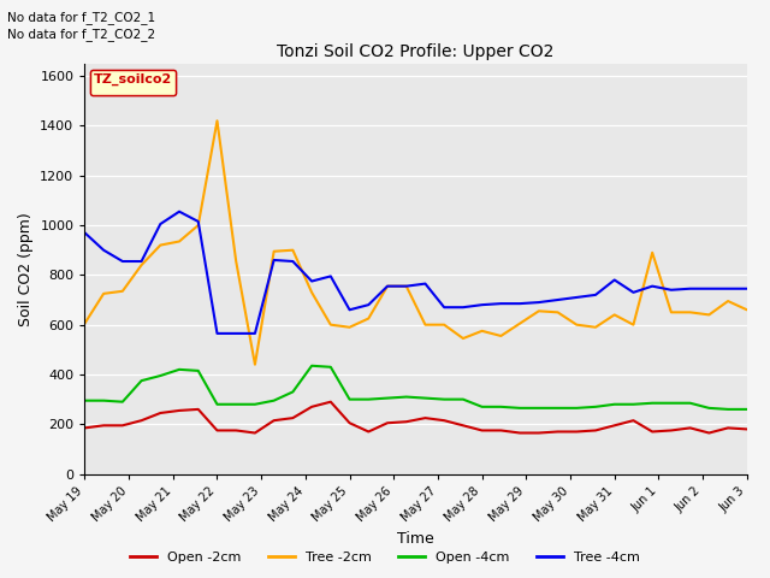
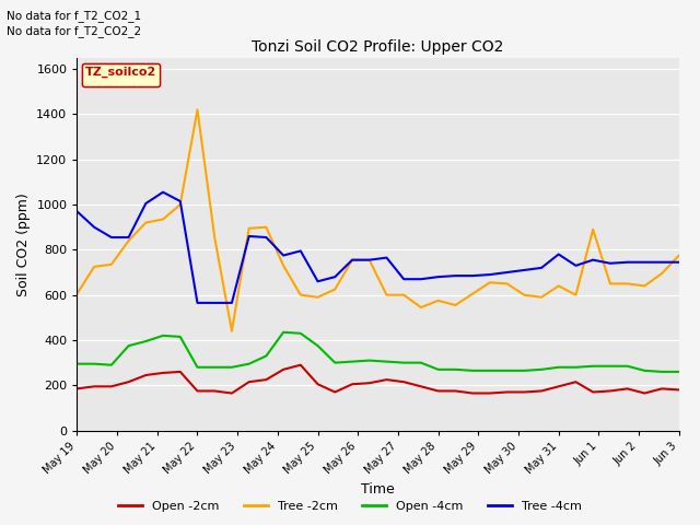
Open -4cm/May 25: 300 -> 375
Tree -2cm/Jun 3: 660 -> 775
